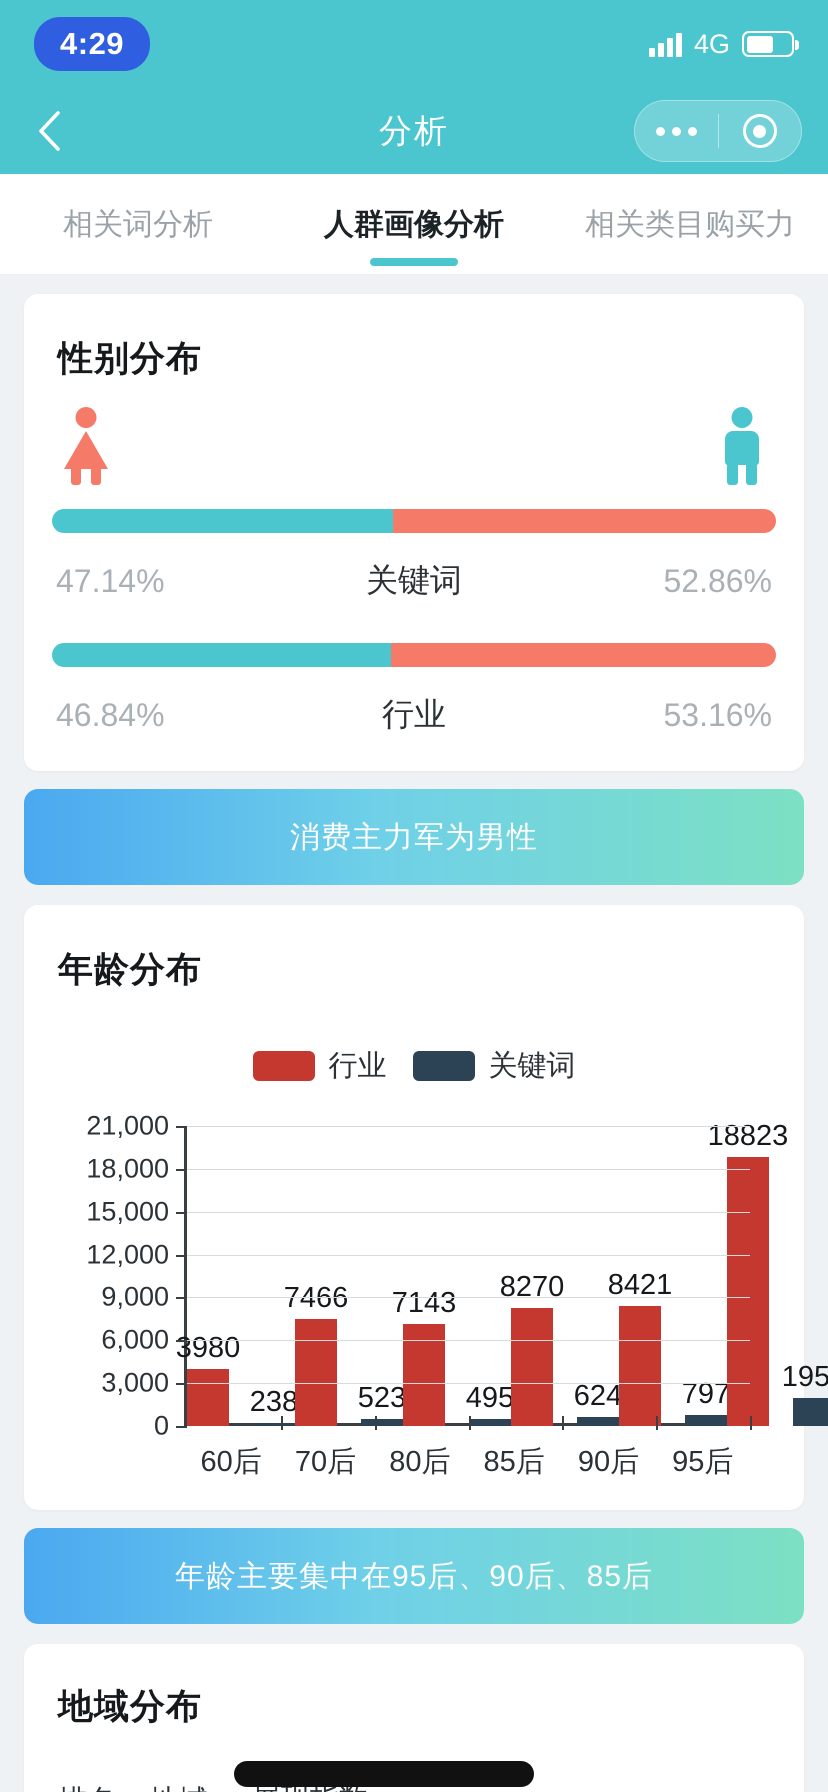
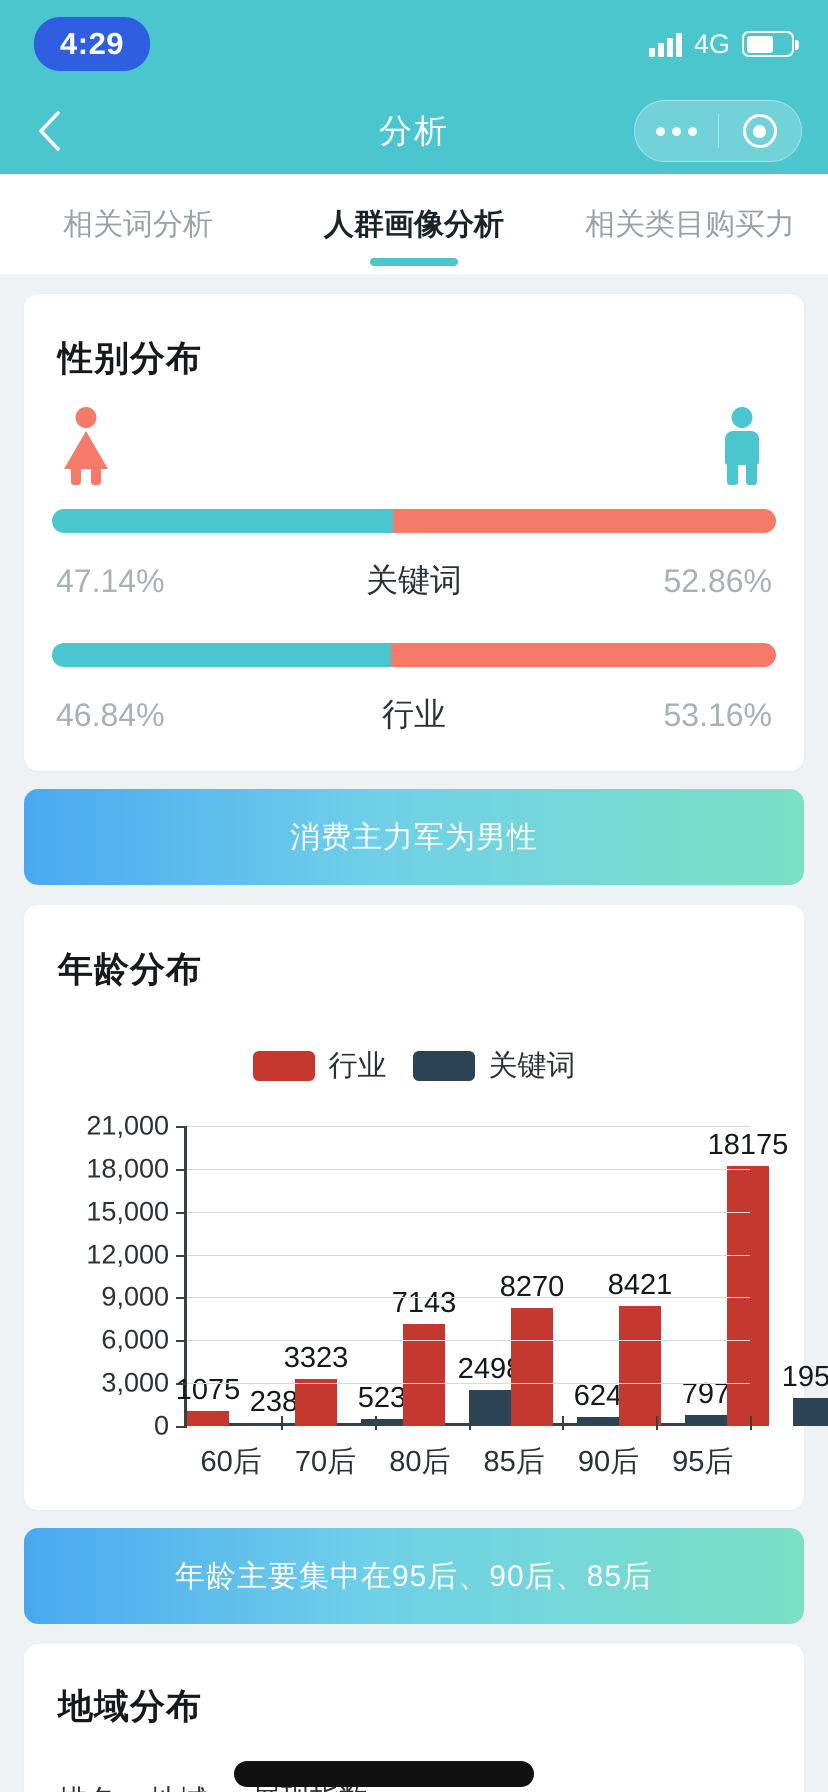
行业/60后: 3980 -> 1075
行业/70后: 7466 -> 3323
关键词/80后: 495 -> 2498
行业/95后: 18823 -> 18175
